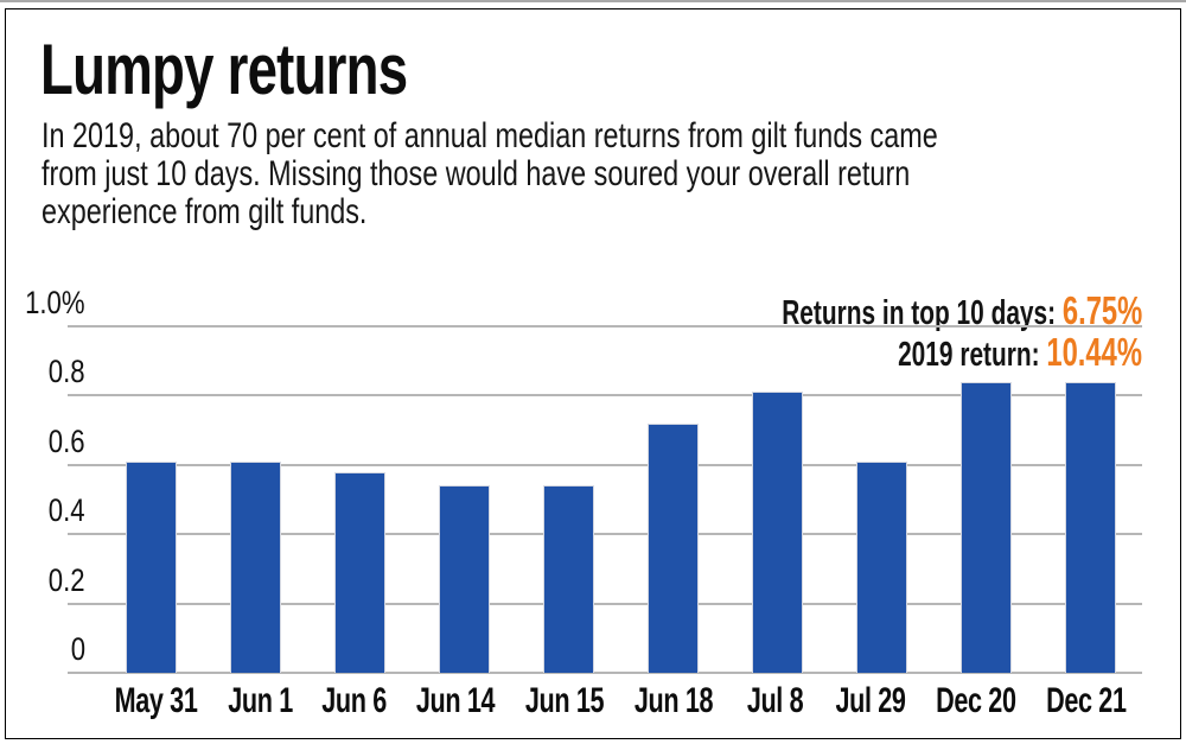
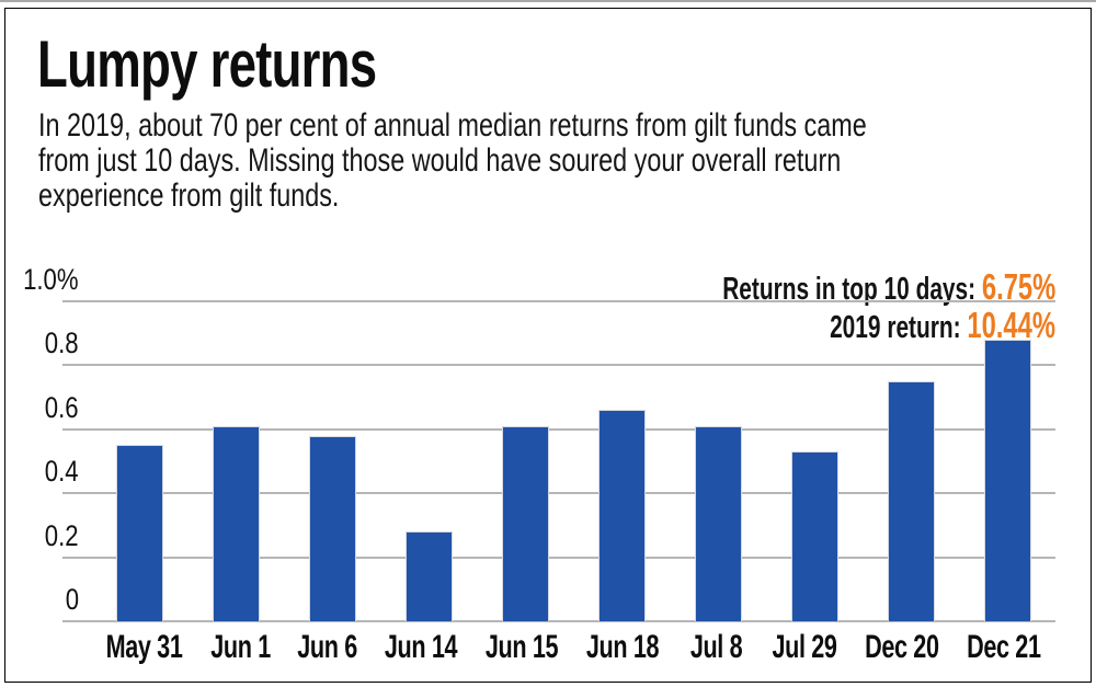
May 31: 0.61% -> 0.55%
Jun 14: 0.54% -> 0.28%
Jun 15: 0.54% -> 0.61%
Jun 18: 0.72% -> 0.66%
Jul 8: 0.81% -> 0.61%
Jul 29: 0.61% -> 0.53%
Dec 20: 0.84% -> 0.75%
Dec 21: 0.84% -> 0.88%
